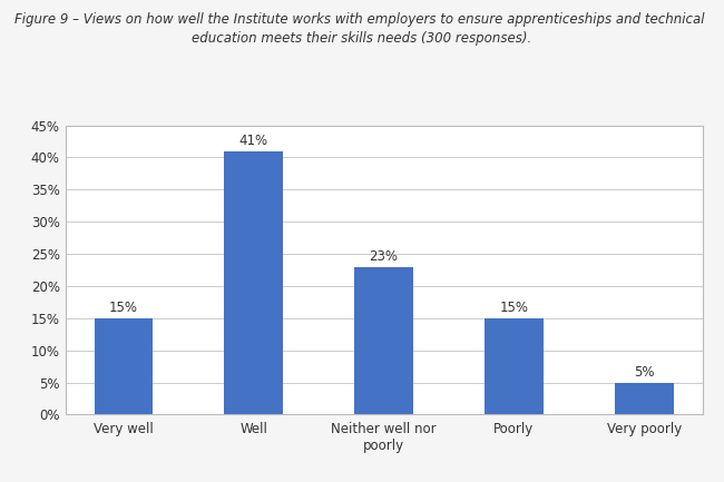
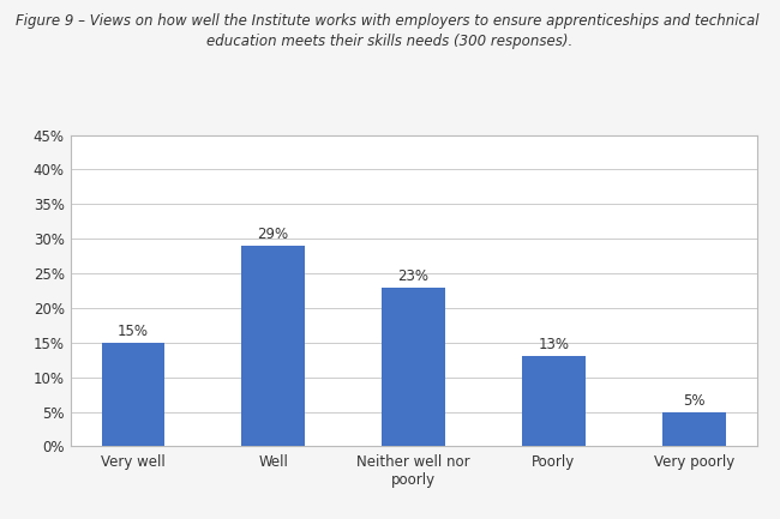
Well: 41% -> 29%
Poorly: 15% -> 13%
